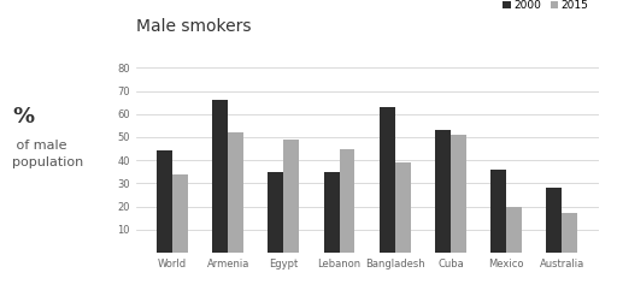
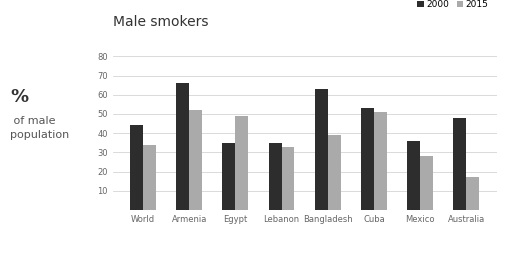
2015/Lebanon: 45 -> 33
2015/Mexico: 20 -> 28
2000/Australia: 28 -> 48
